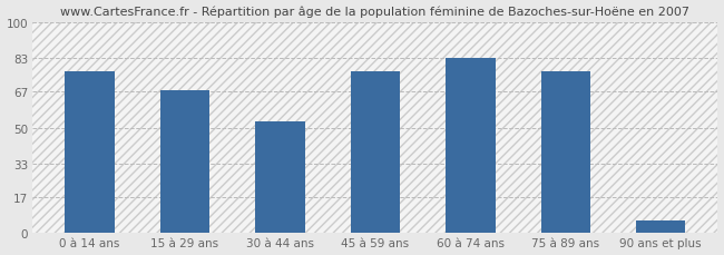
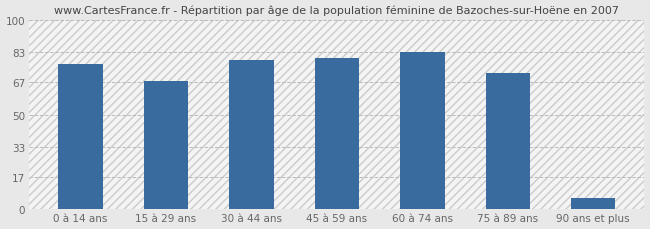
30 à 44 ans: 53 -> 79
45 à 59 ans: 77 -> 80
75 à 89 ans: 77 -> 72
